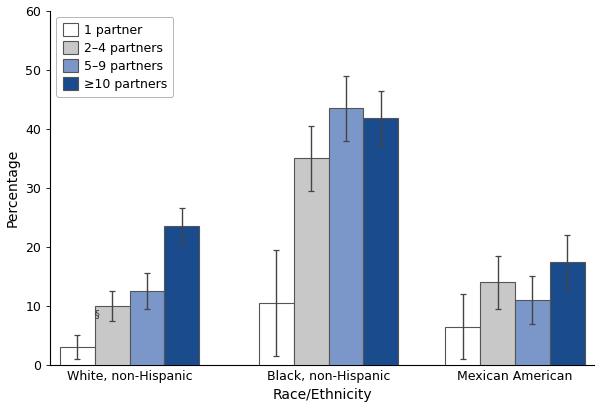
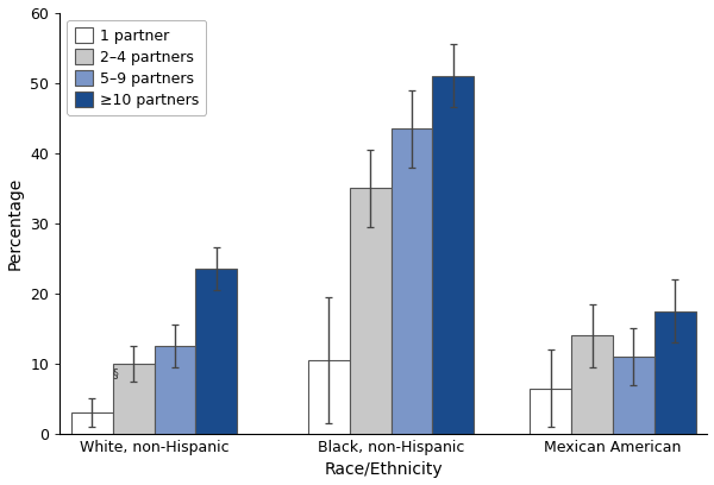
≥10 partners/Black, non-Hispanic: 41.8 -> 51.0
